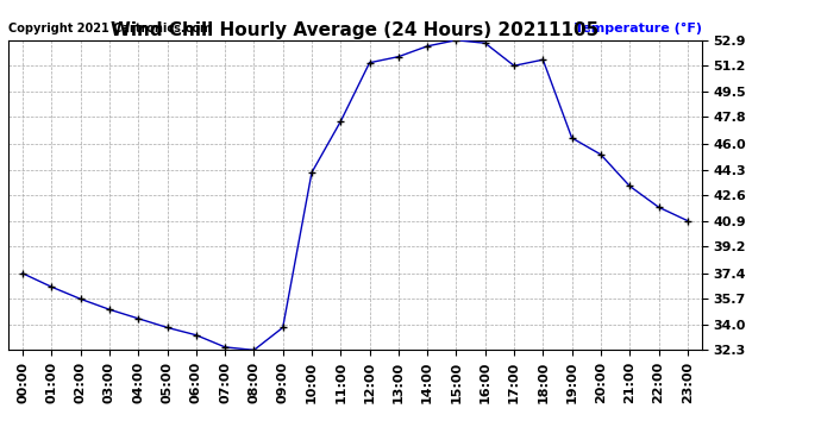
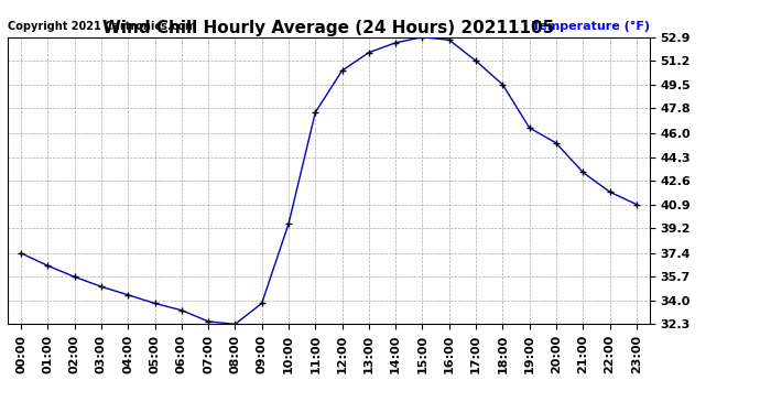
10:00: 44.1 -> 39.5
12:00: 51.4 -> 50.5
18:00: 51.6 -> 49.5
